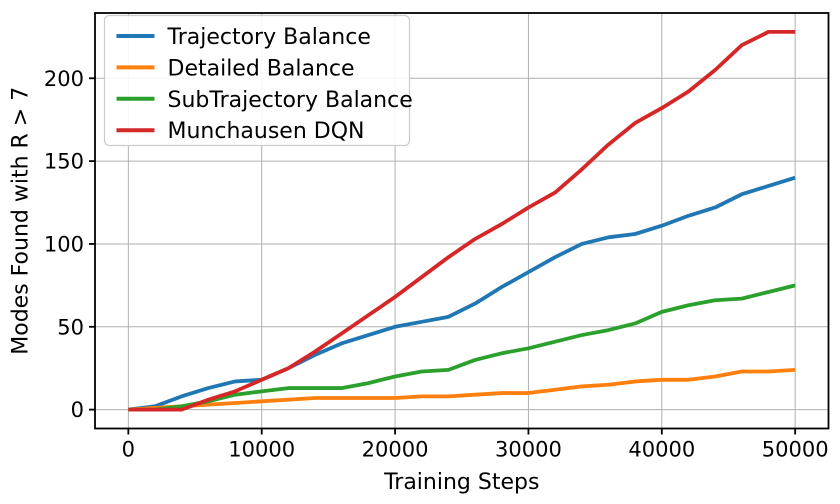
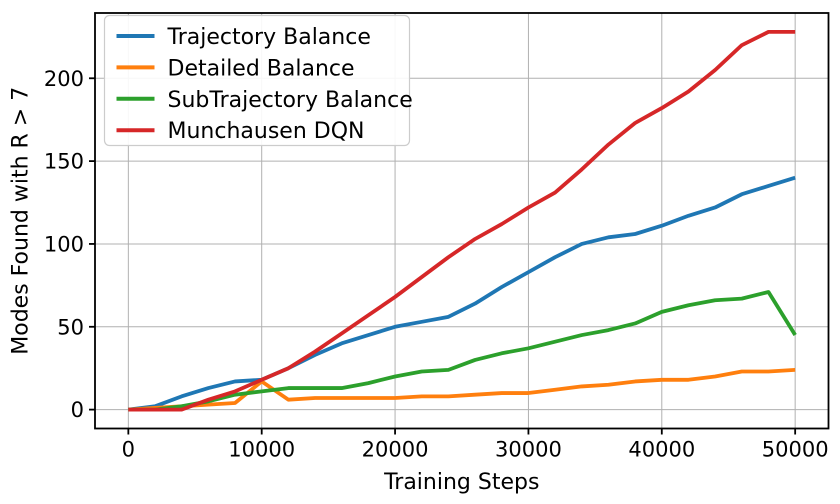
Detailed Balance/10000: 5 -> 17
SubTrajectory Balance/50000: 75 -> 45
